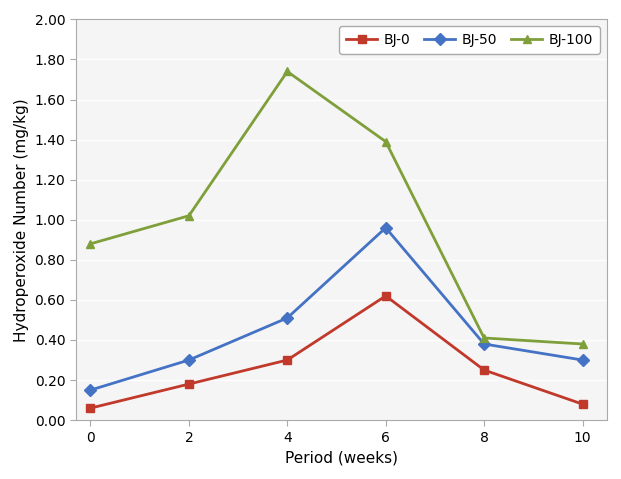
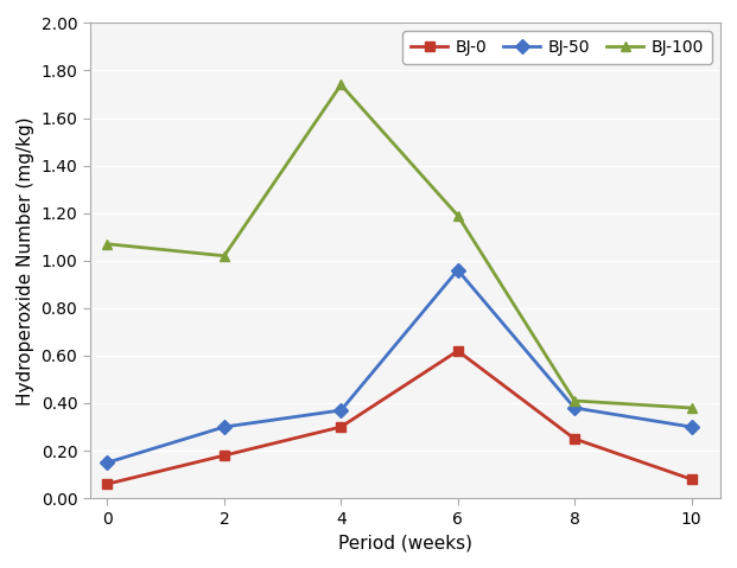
BJ-100/0: 0.88 -> 1.07
BJ-50/4: 0.51 -> 0.37
BJ-100/6: 1.39 -> 1.19
